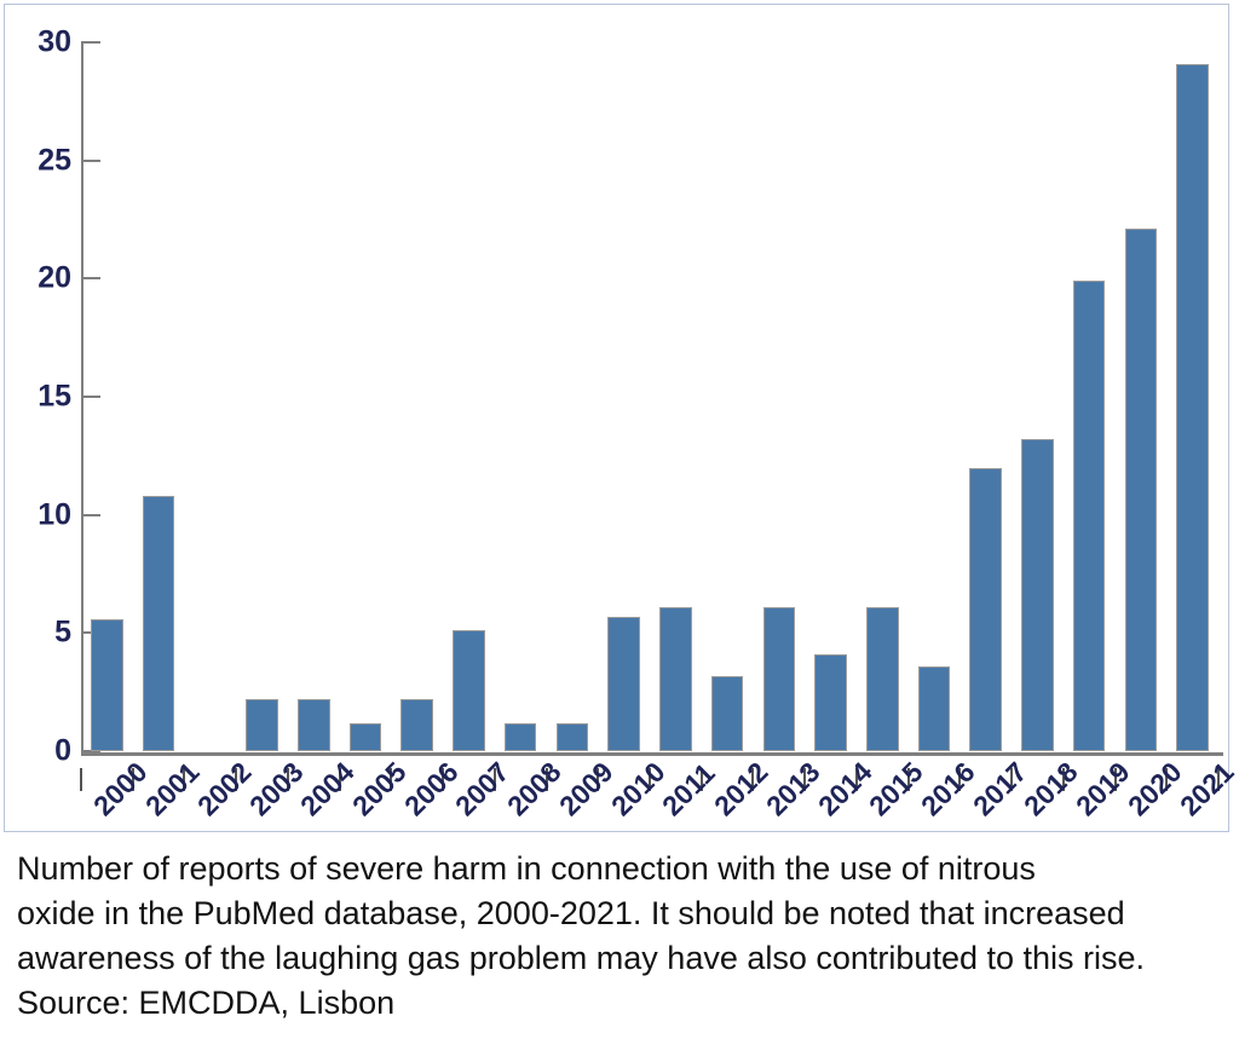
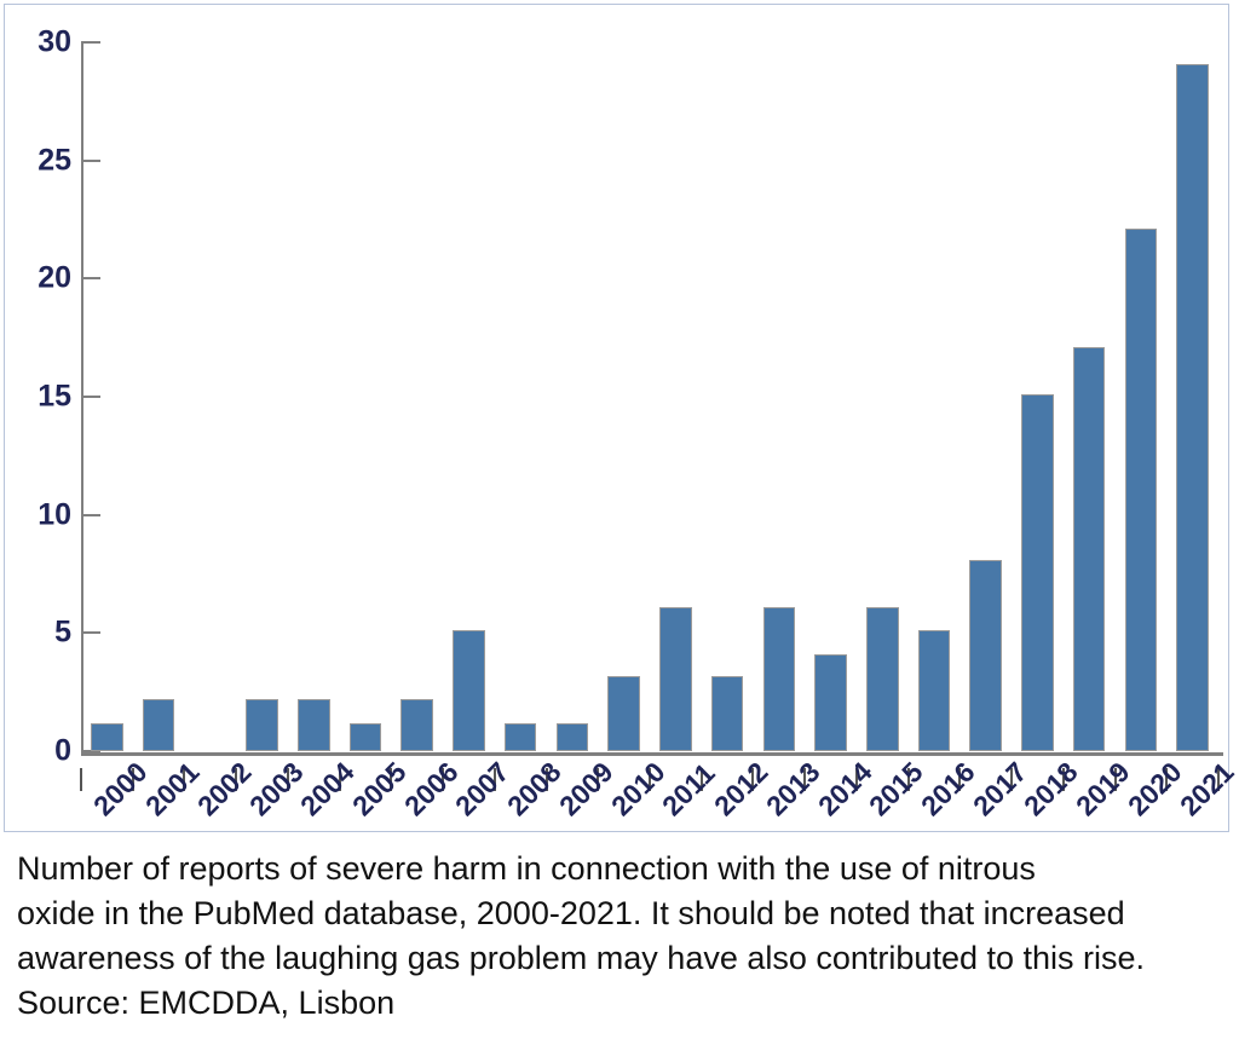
2000: 5.6 -> 1.2
2001: 10.8 -> 2.2
2010: 5.7 -> 3.2
2016: 3.6 -> 5.1
2017: 12.0 -> 8.1
2018: 13.2 -> 15.1
2019: 19.9 -> 17.1
